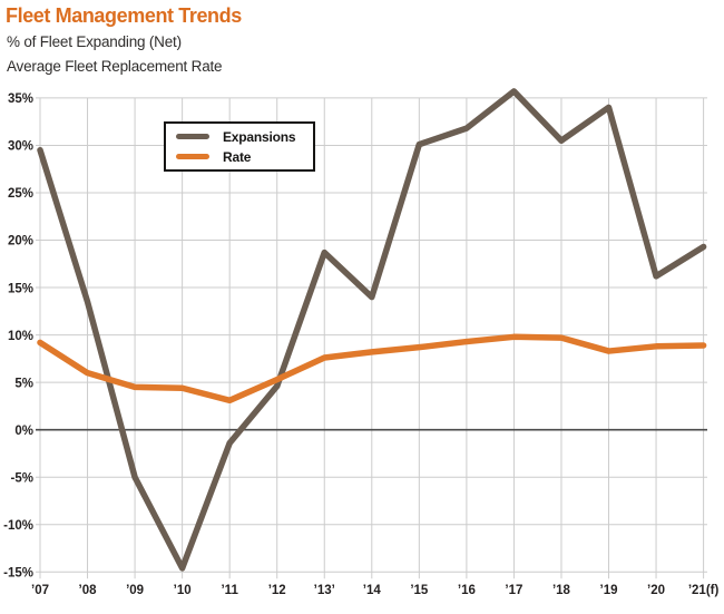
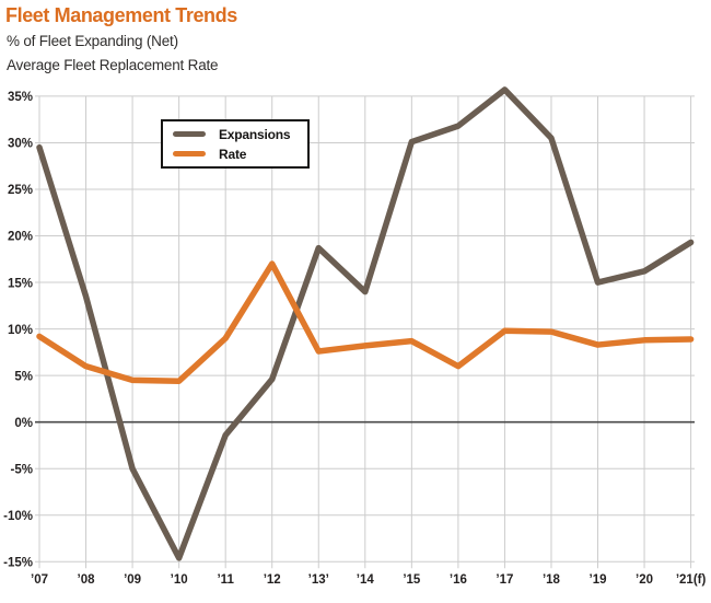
Rate/’11: 3% -> 9%
Rate/’12: 5% -> 17%
Rate/’16: 9% -> 6%
Expansions/’19: 34% -> 15%
